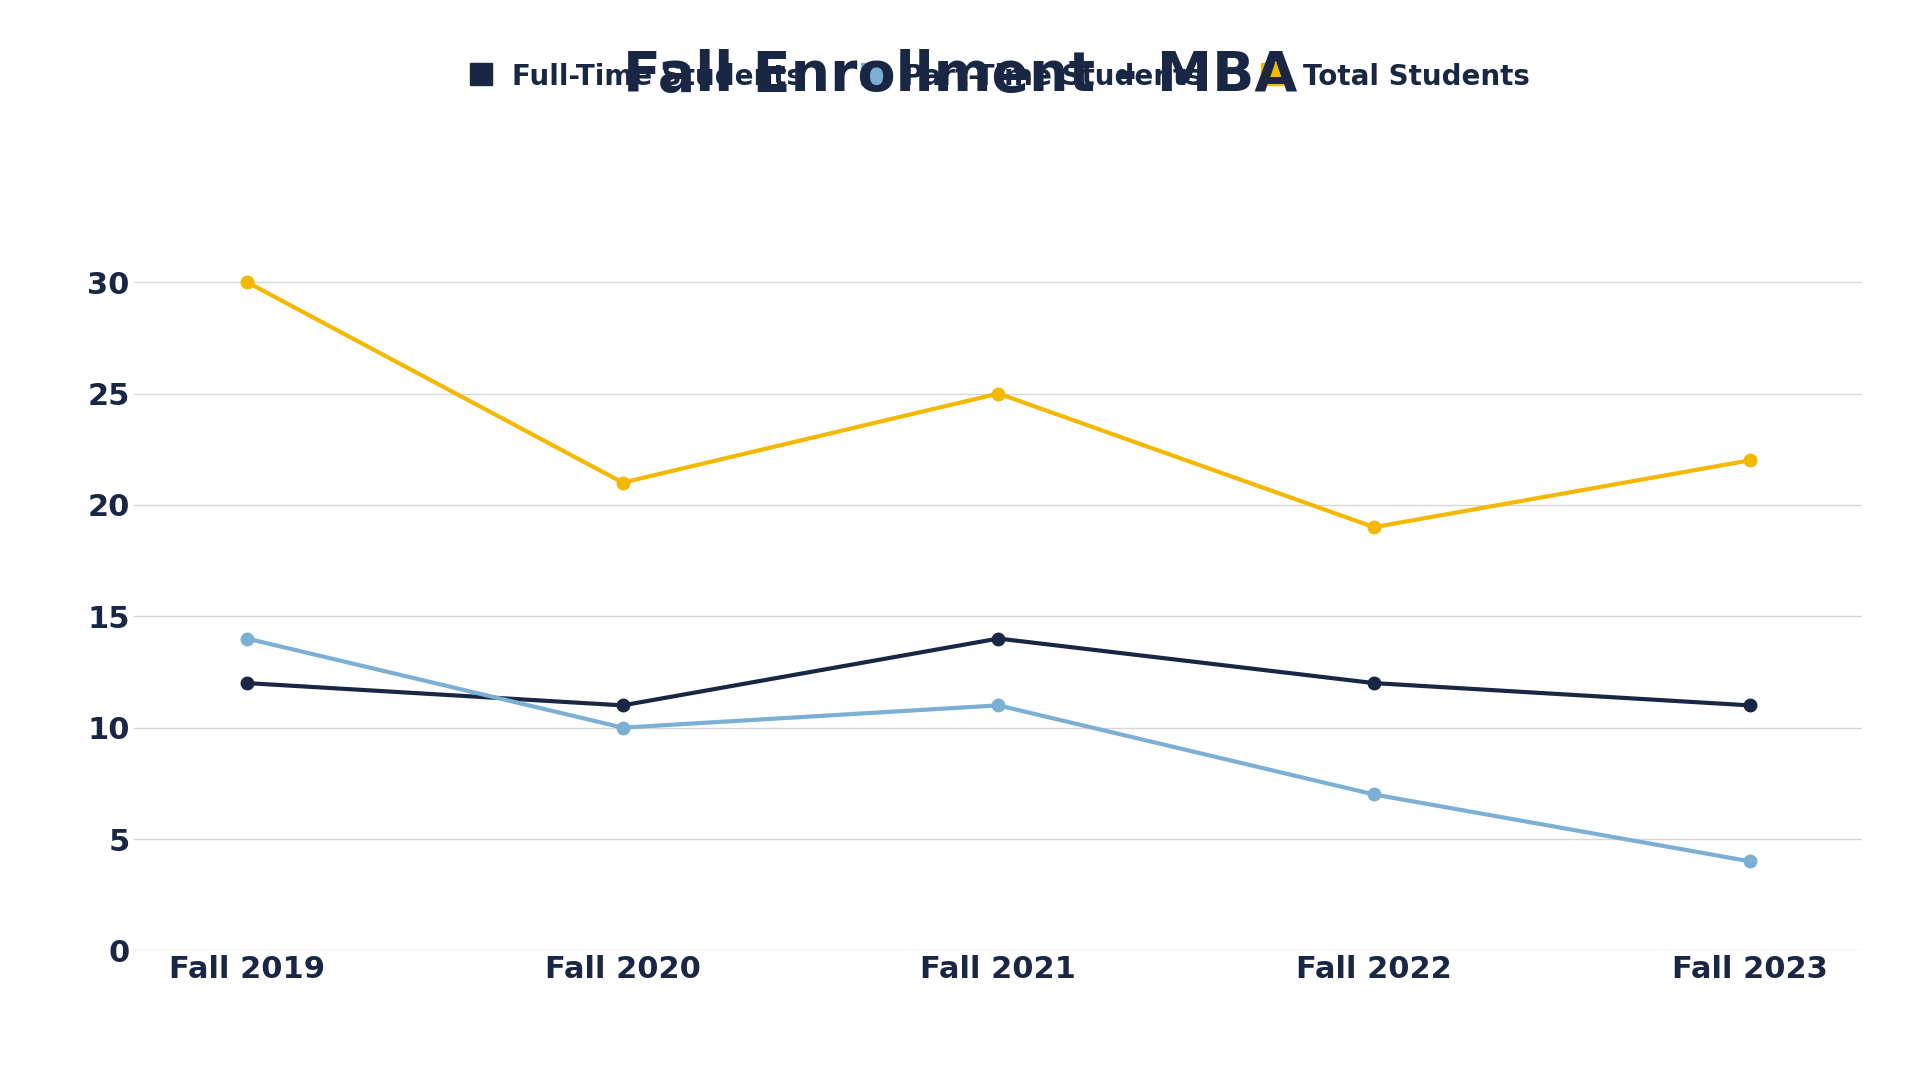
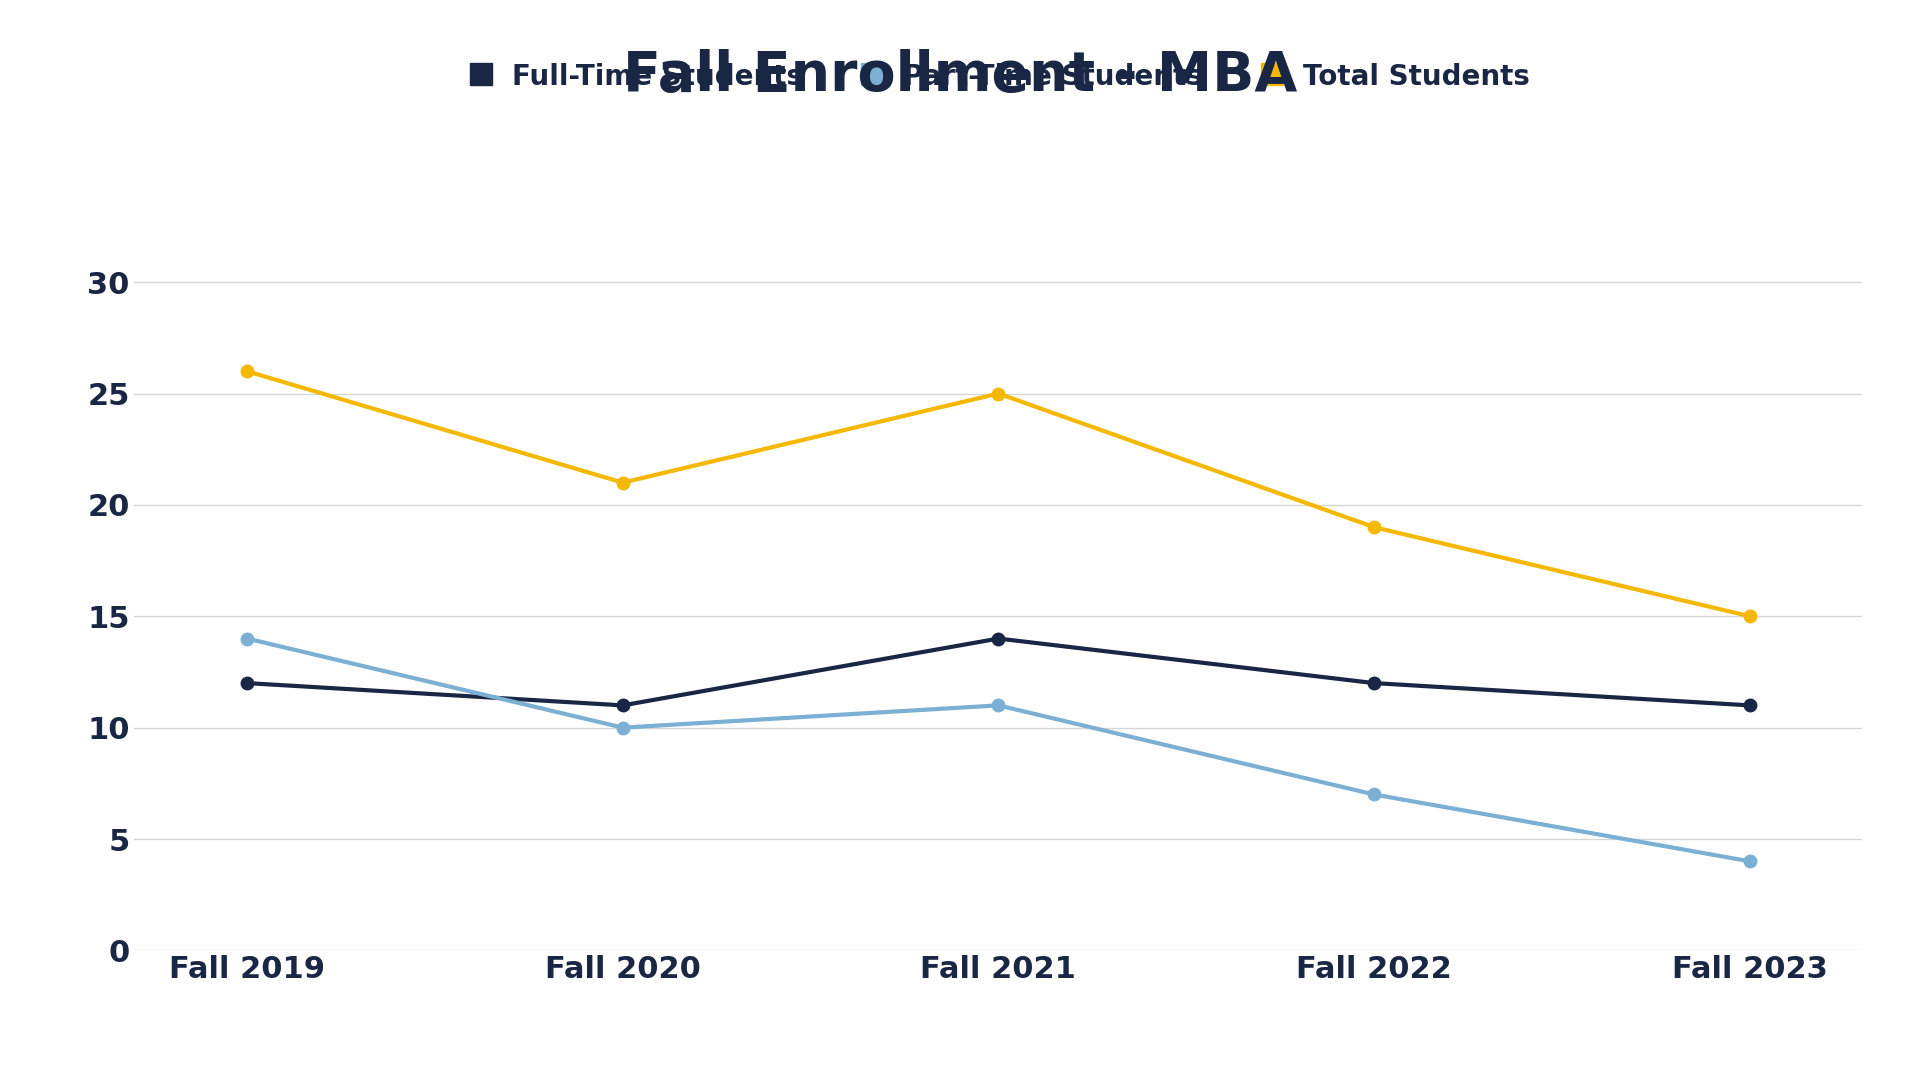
Total Students/Fall 2019: 30 -> 26
Total Students/Fall 2023: 22 -> 15
